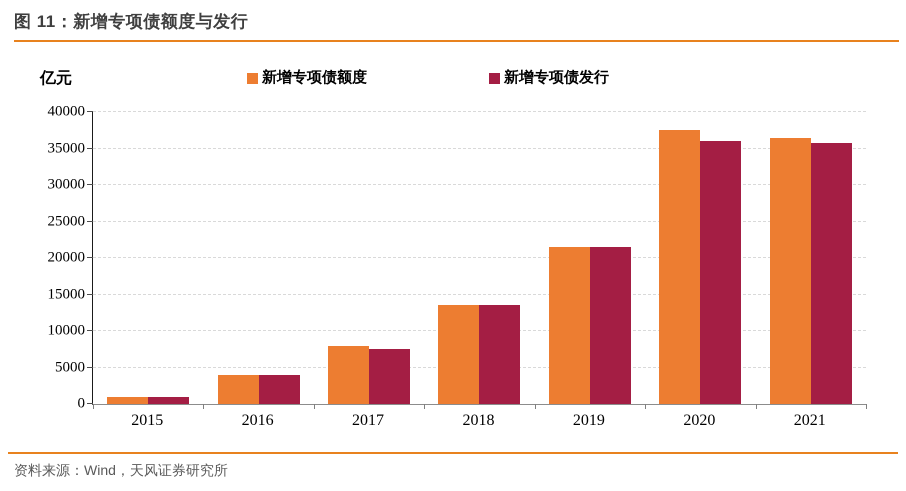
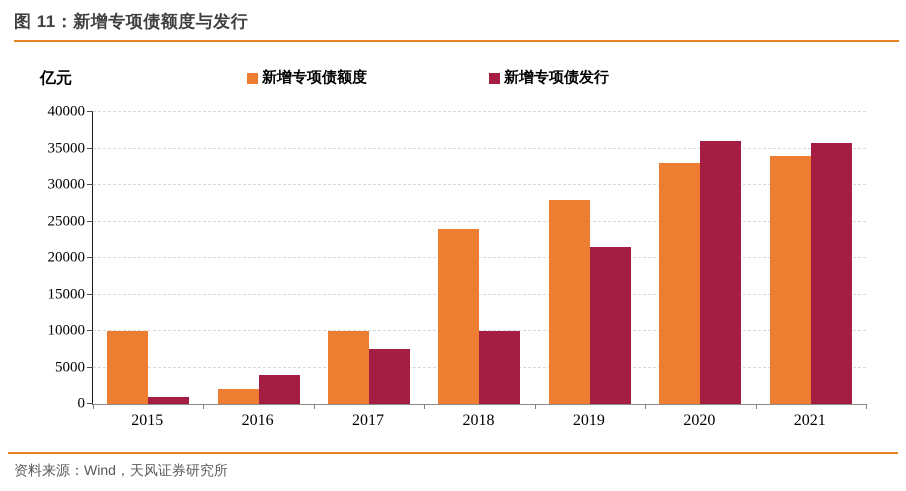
新增专项债额度/2015: 1000 -> 10000
新增专项债额度/2016: 4000 -> 2000
新增专项债额度/2017: 8000 -> 10000
新增专项债额度/2018: 14000 -> 24000
新增专项债发行/2018: 14000 -> 10000
新增专项债额度/2019: 22000 -> 28000
新增专项债额度/2020: 38000 -> 33000
新增专项债额度/2021: 36000 -> 34000
